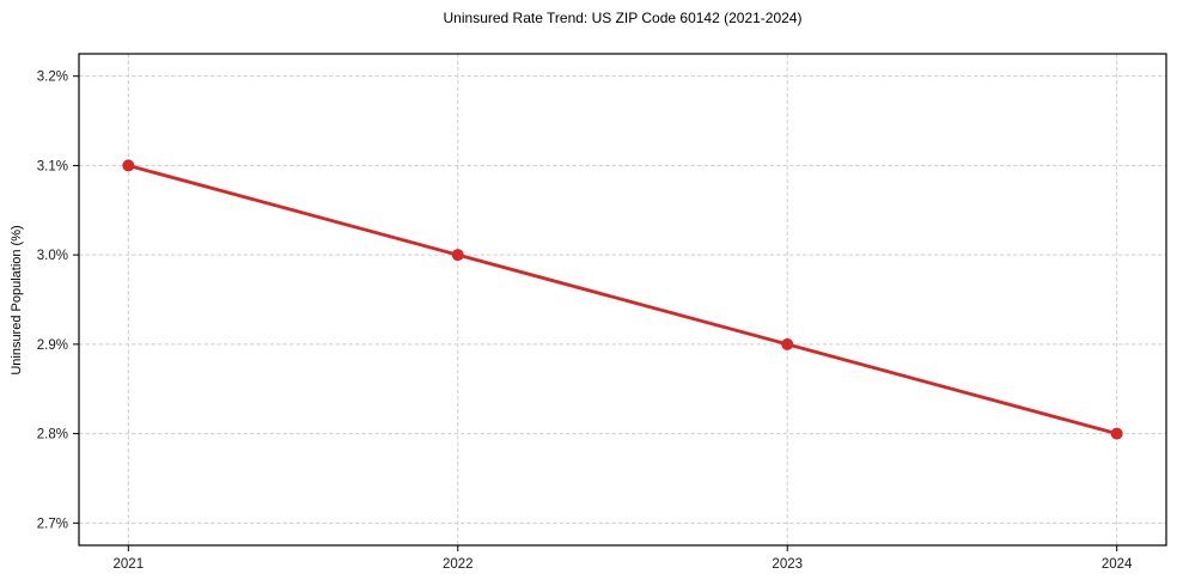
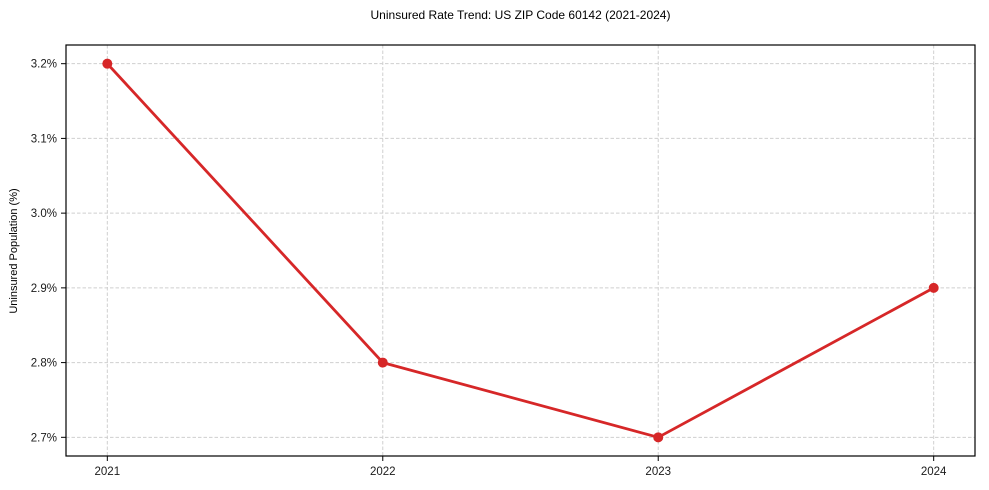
2021: 3.1% -> 3.2%
2022: 3.0% -> 2.8%
2023: 2.9% -> 2.7%
2024: 2.8% -> 2.9%
